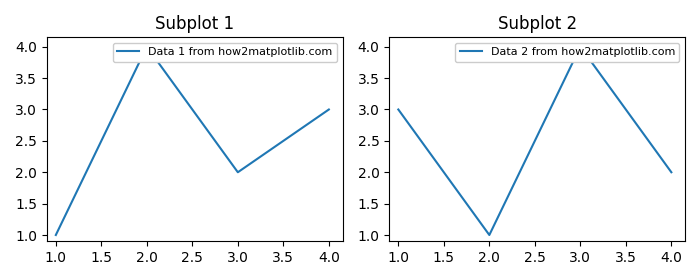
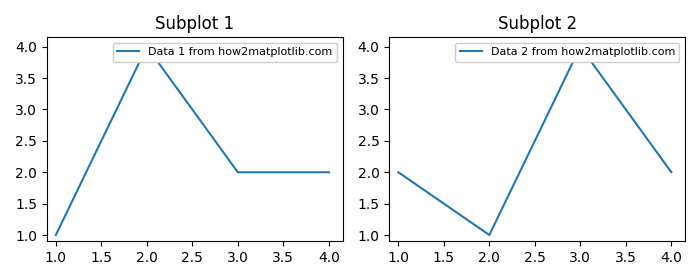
Subplot 1/4.0: 3 -> 2
Subplot 2/1.0: 3 -> 2
